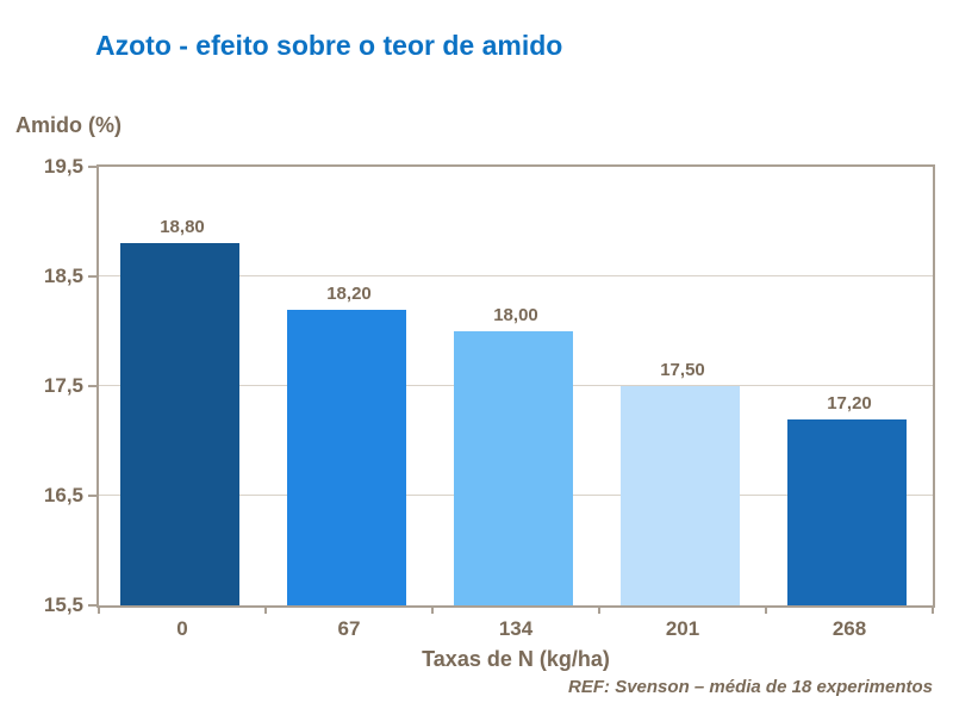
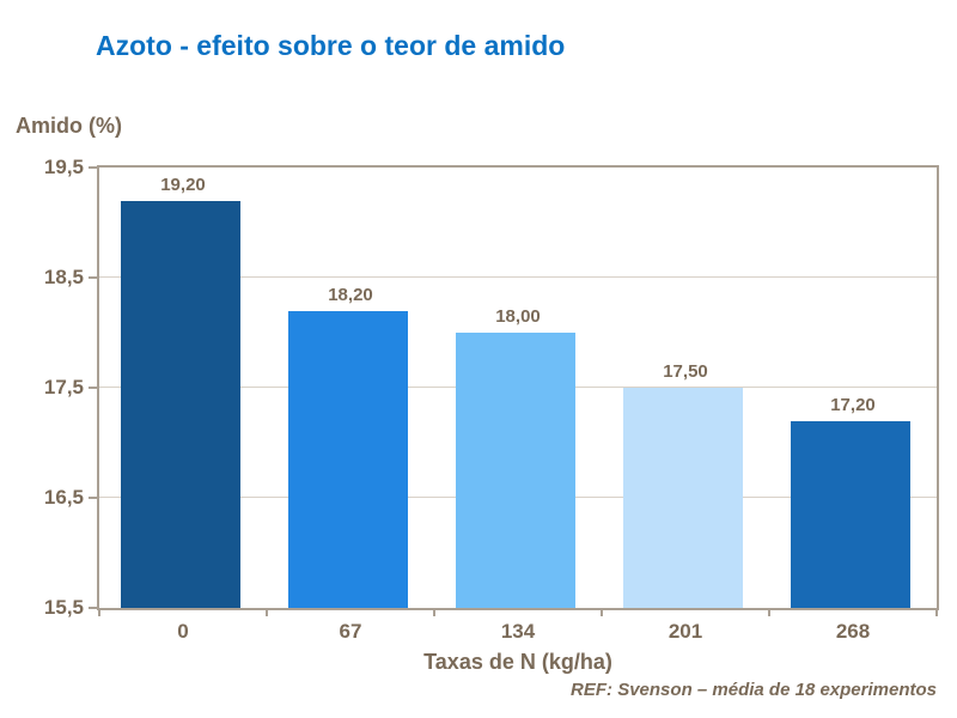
0: 18,80 -> 19,20
